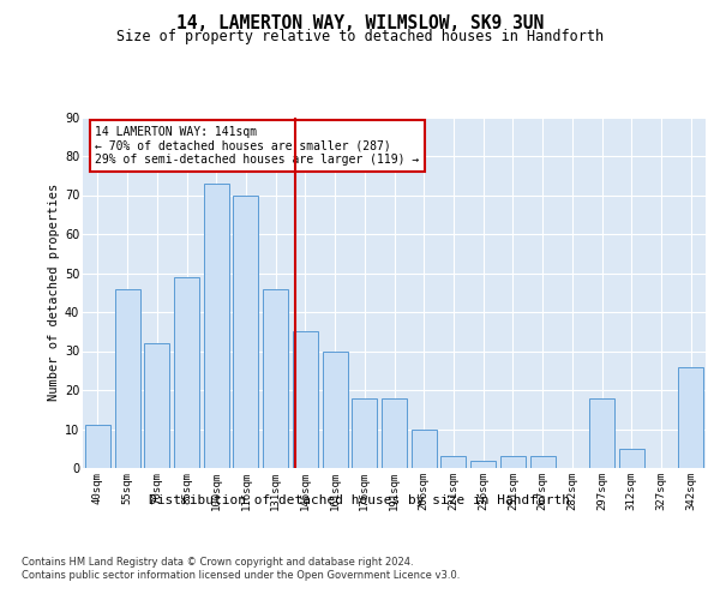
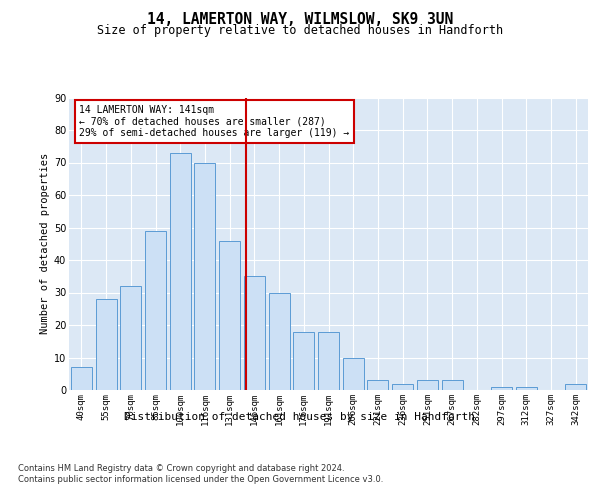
40sqm: 11 -> 7
55sqm: 46 -> 28
297sqm: 18 -> 1
312sqm: 5 -> 1
342sqm: 26 -> 2
